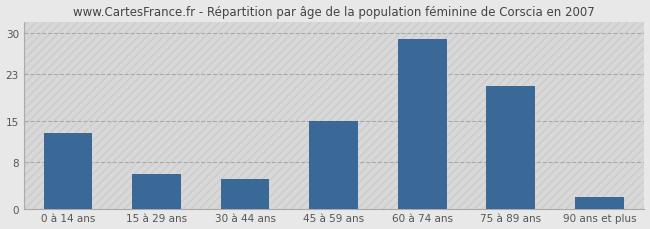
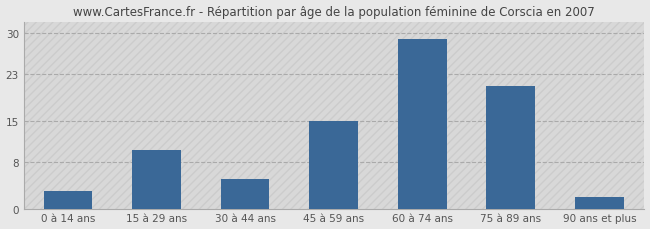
0 à 14 ans: 13 -> 3
15 à 29 ans: 6 -> 10
